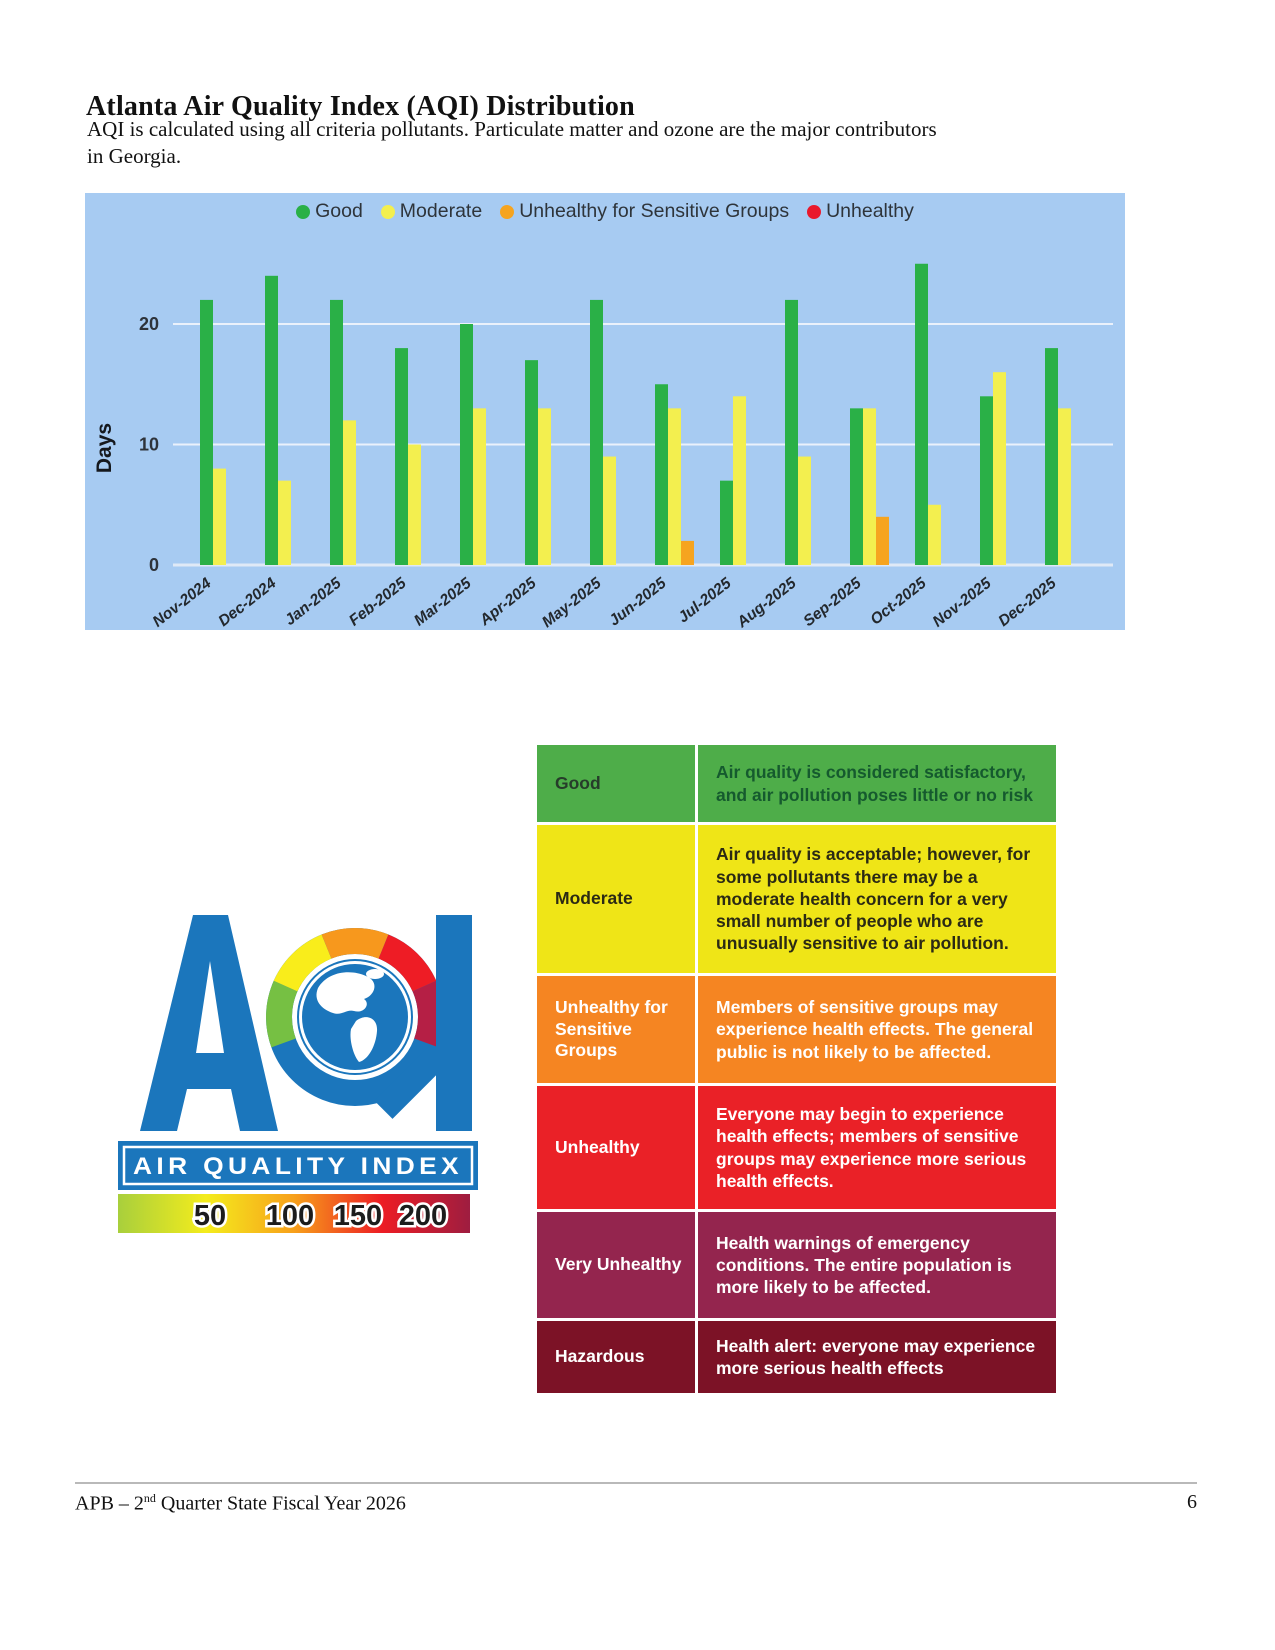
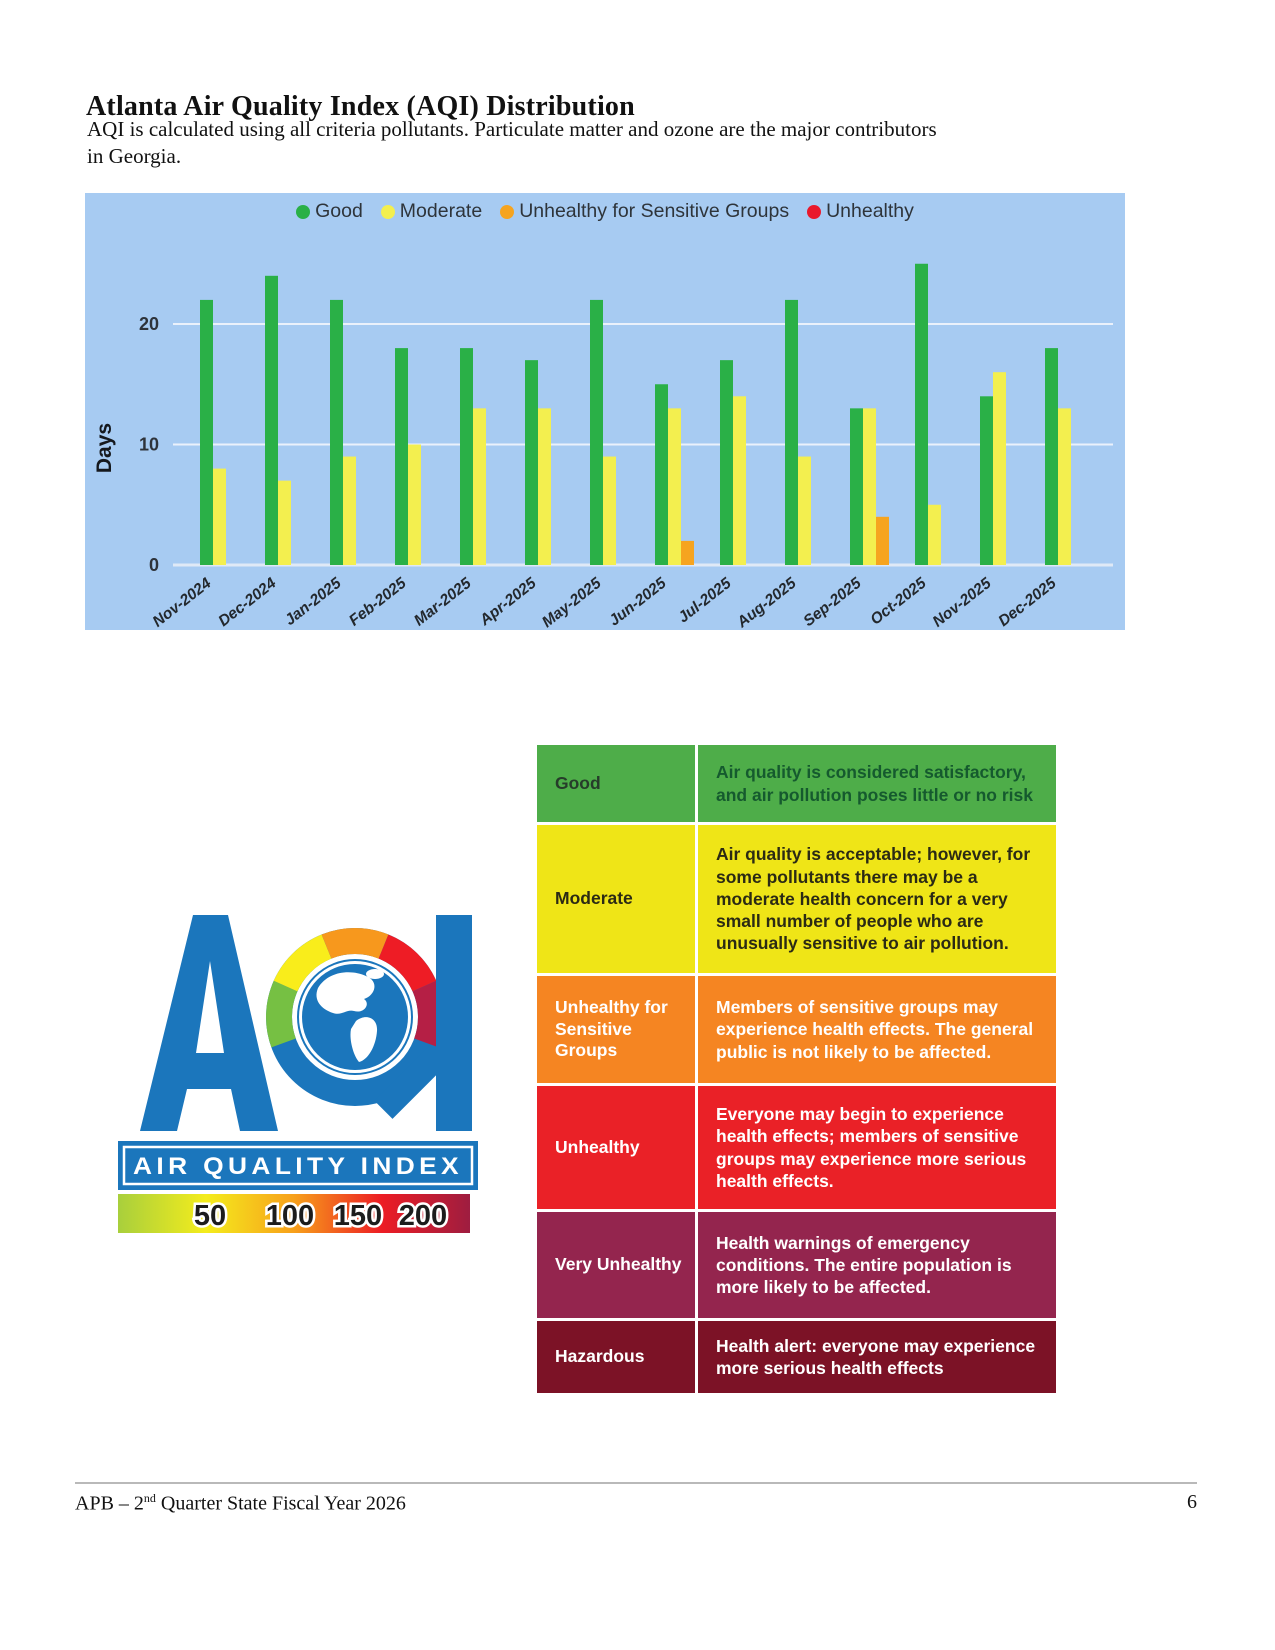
Moderate/Jan-2025: 12 -> 9
Good/Mar-2025: 20 -> 18
Good/Jul-2025: 7 -> 17
